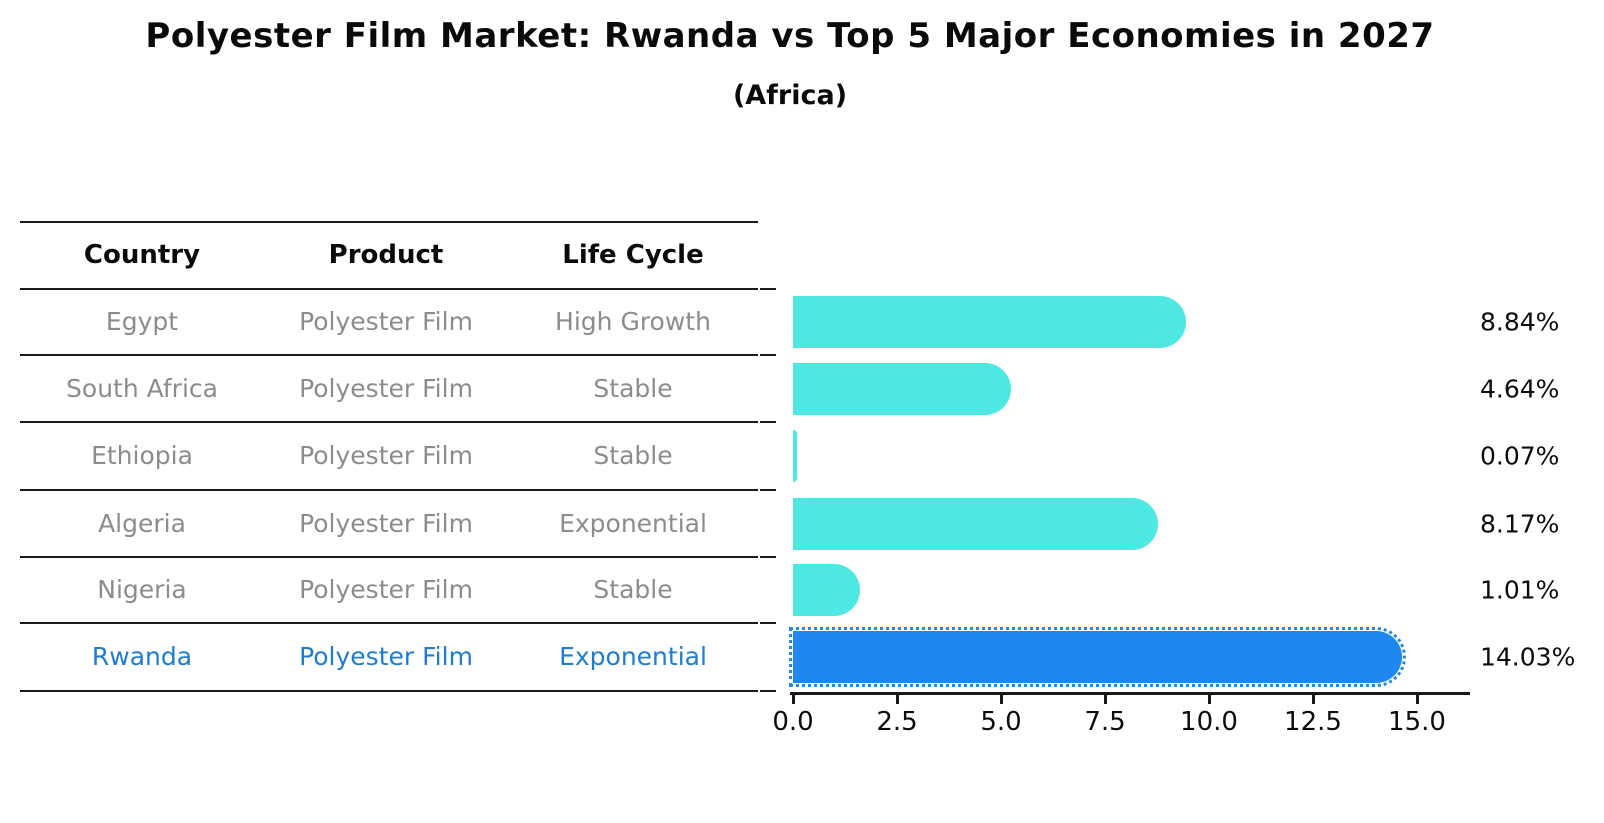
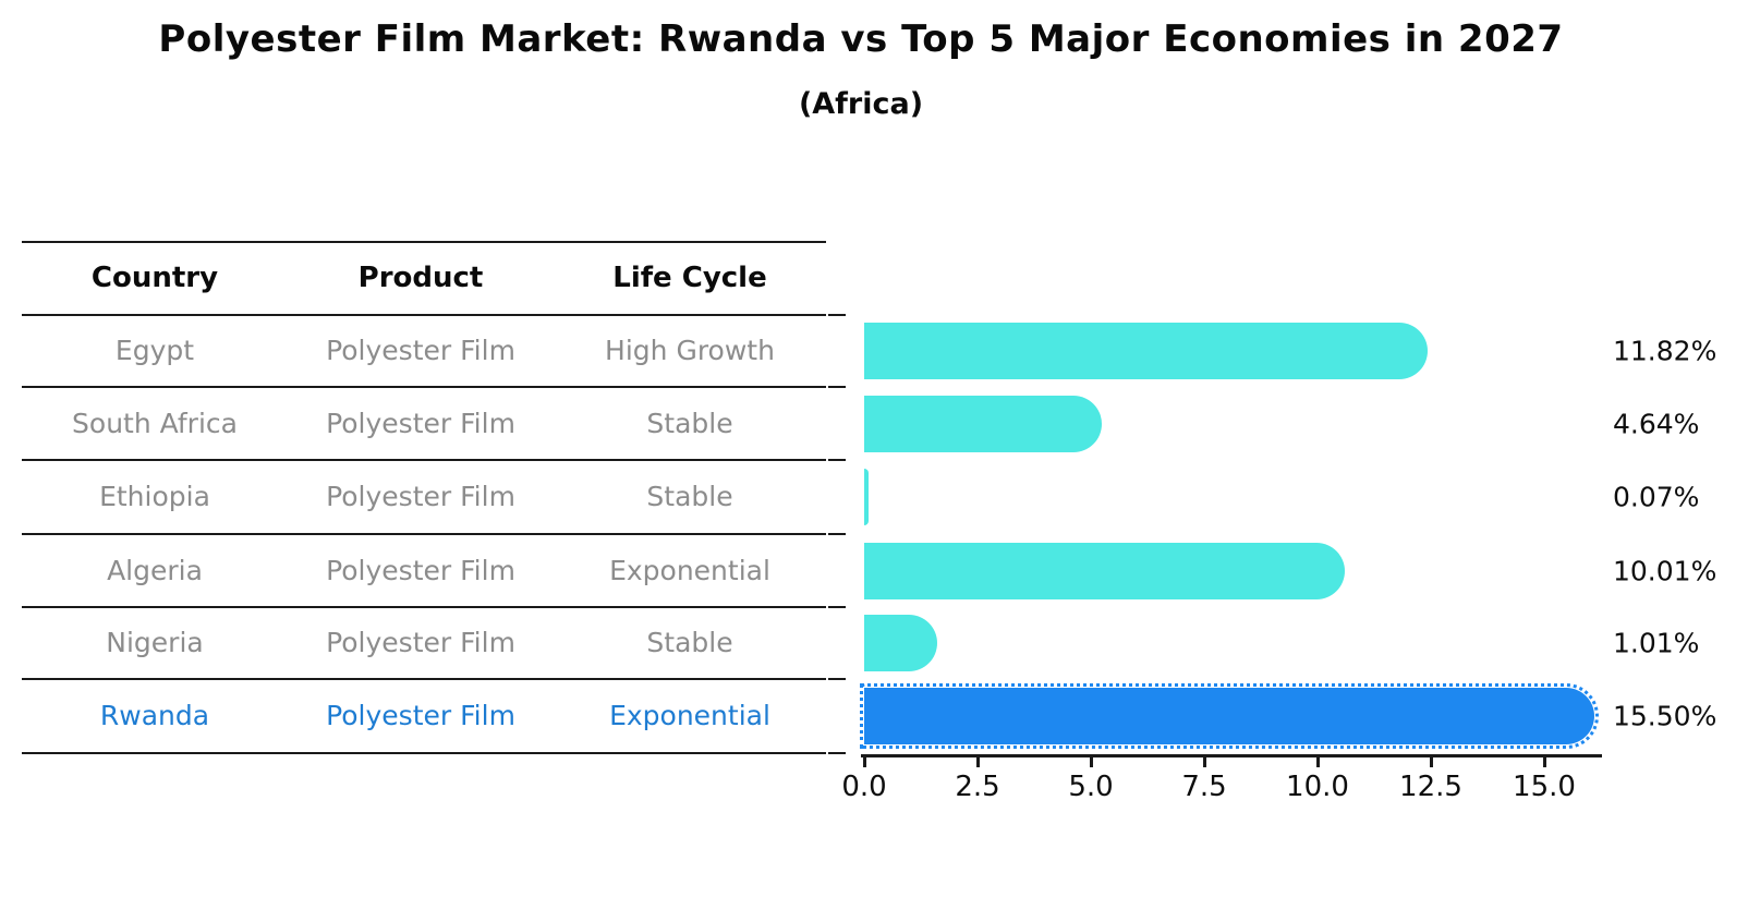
Egypt: 8.84% -> 11.82%
Algeria: 8.17% -> 10.01%
Rwanda: 14.03% -> 15.50%
